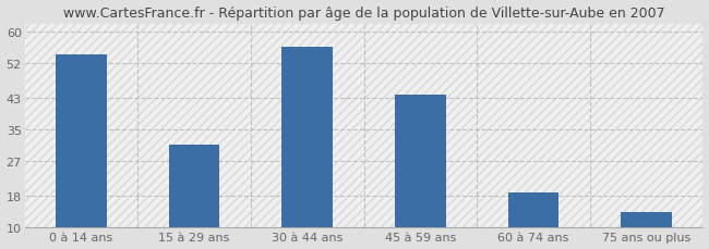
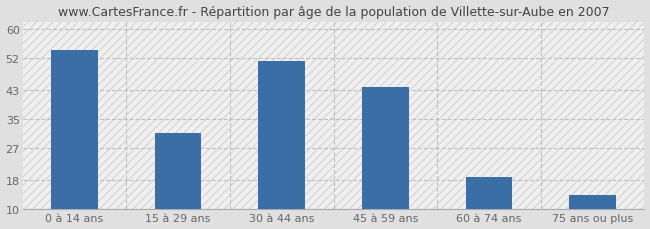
30 à 44 ans: 56 -> 51
